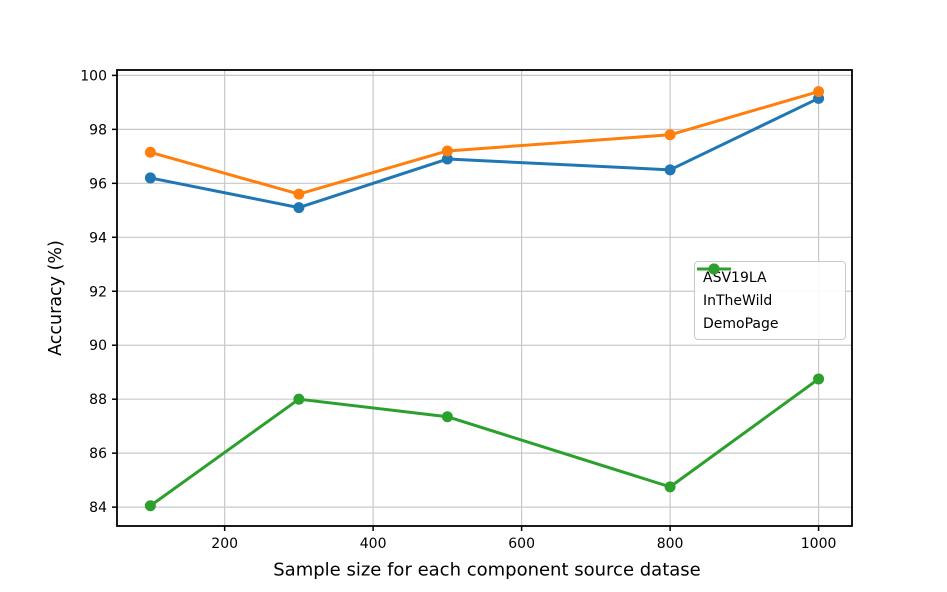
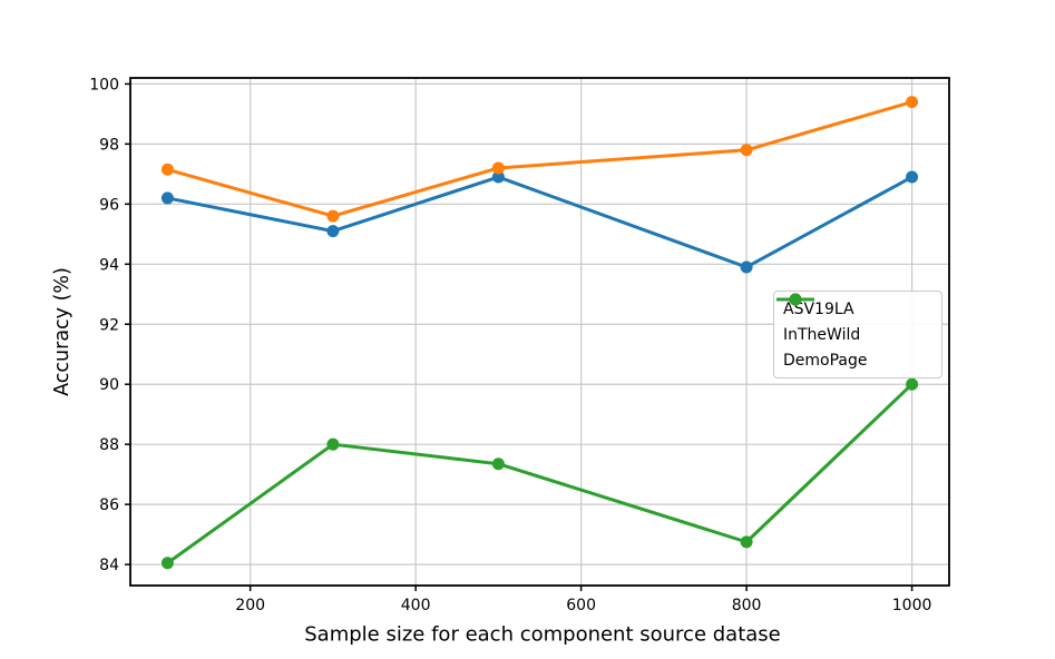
ASV19LA/800: 96.5 -> 93.9
ASV19LA/1000: 99.2 -> 96.9
DemoPage/1000: 88.8 -> 90.0
